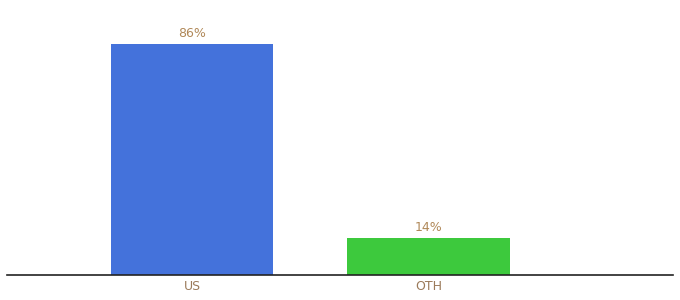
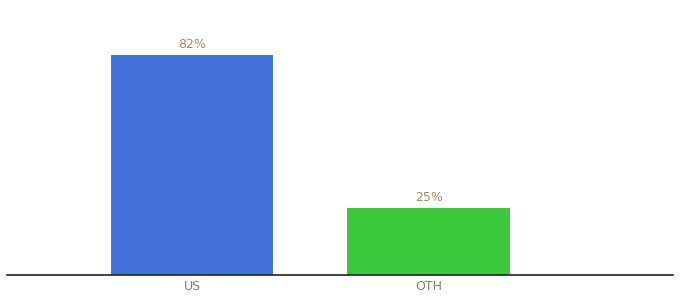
US: 86% -> 82%
OTH: 14% -> 25%
